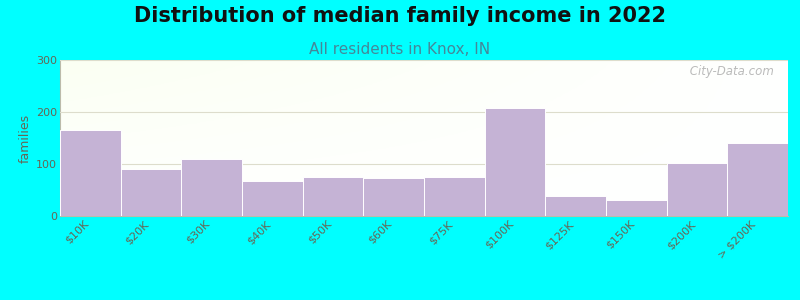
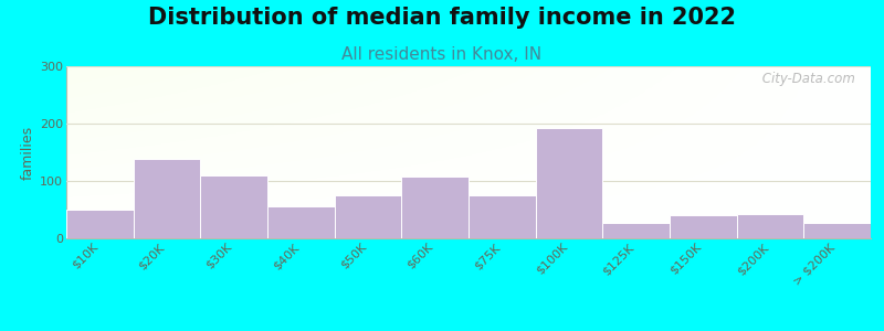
$10K: 166 -> 50
$20K: 90 -> 138
$40K: 68 -> 55
$60K: 74 -> 108
$100K: 208 -> 193
$125K: 38 -> 27
$150K: 30 -> 40
$200K: 102 -> 42
> $200K: 140 -> 27
